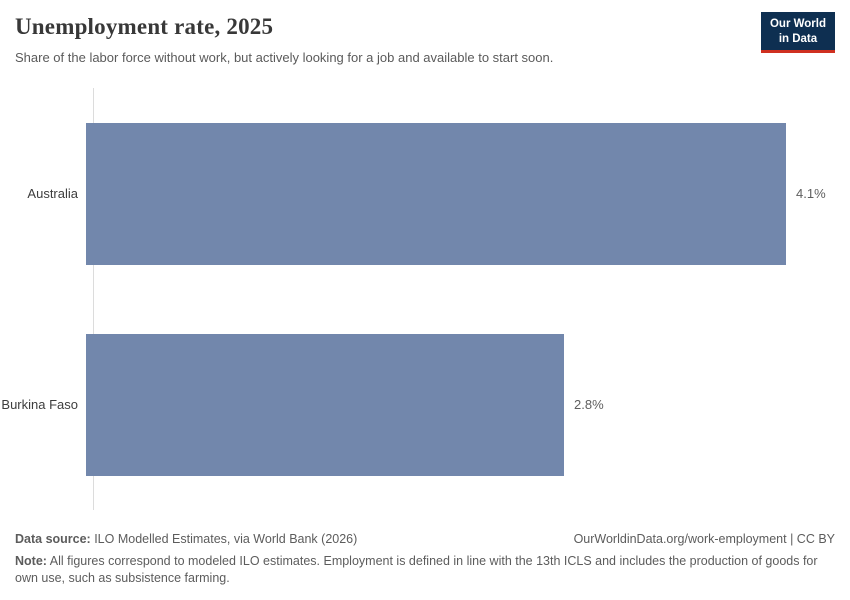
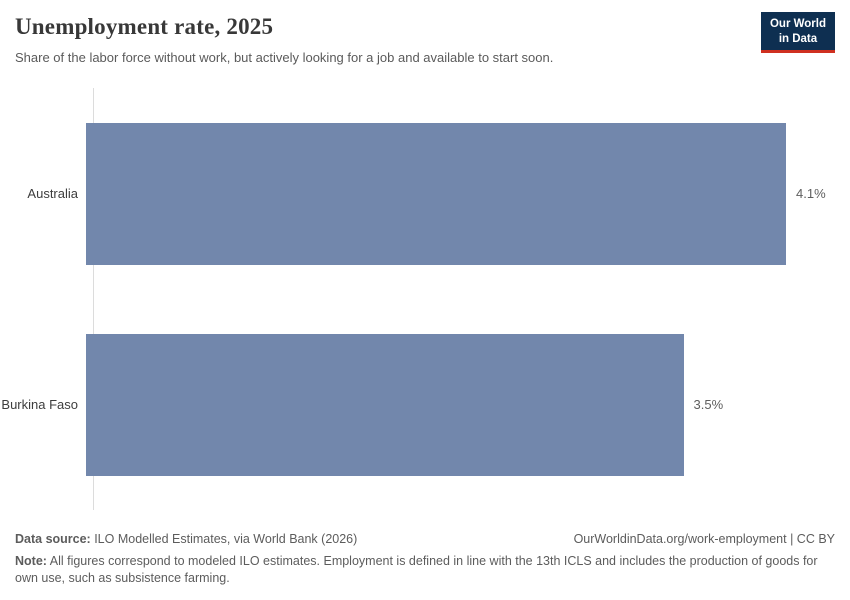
Burkina Faso: 2.8% -> 3.5%
